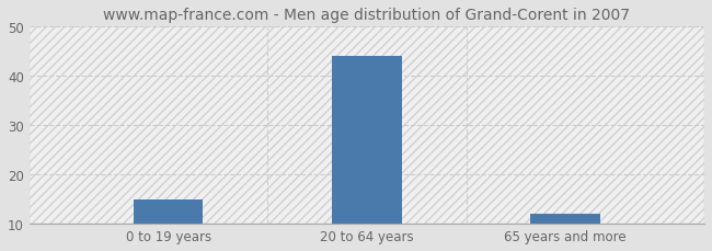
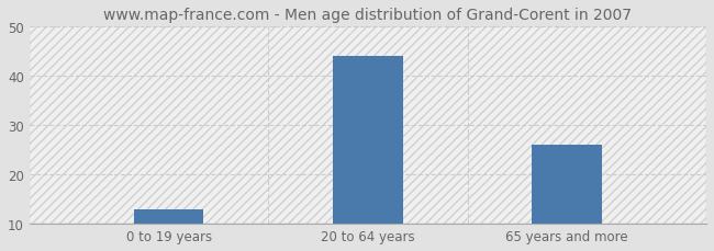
0 to 19 years: 15 -> 13
65 years and more: 12 -> 26
